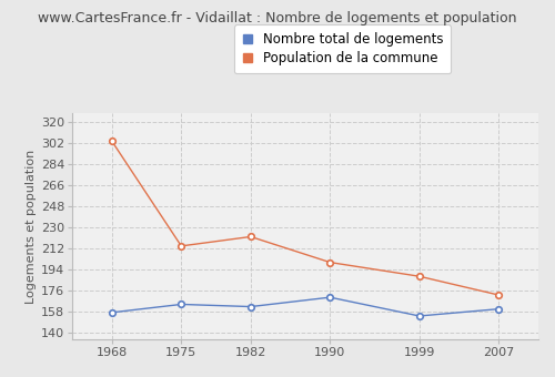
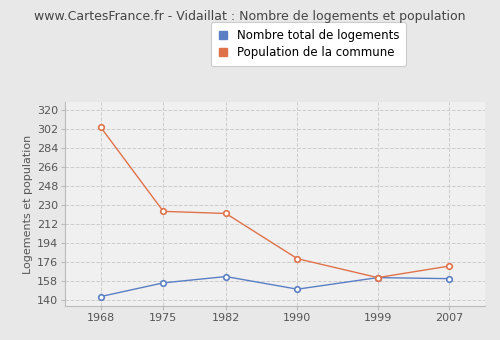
Nombre total de logements/1968: 157 -> 143
Nombre total de logements/1975: 164 -> 156
Population de la commune/1975: 214 -> 224
Nombre total de logements/1990: 170 -> 150
Population de la commune/1990: 200 -> 179
Nombre total de logements/1999: 154 -> 161
Population de la commune/1999: 188 -> 161
